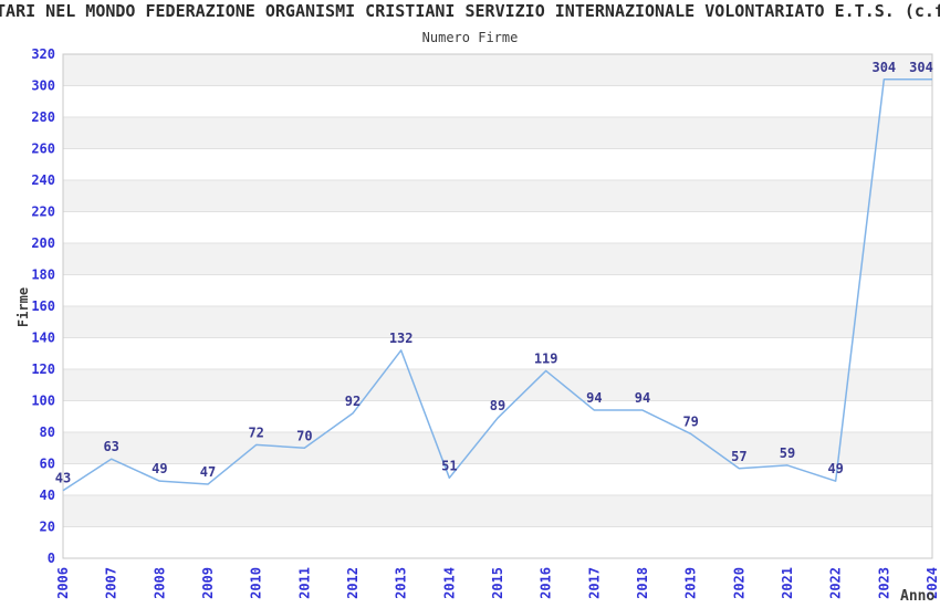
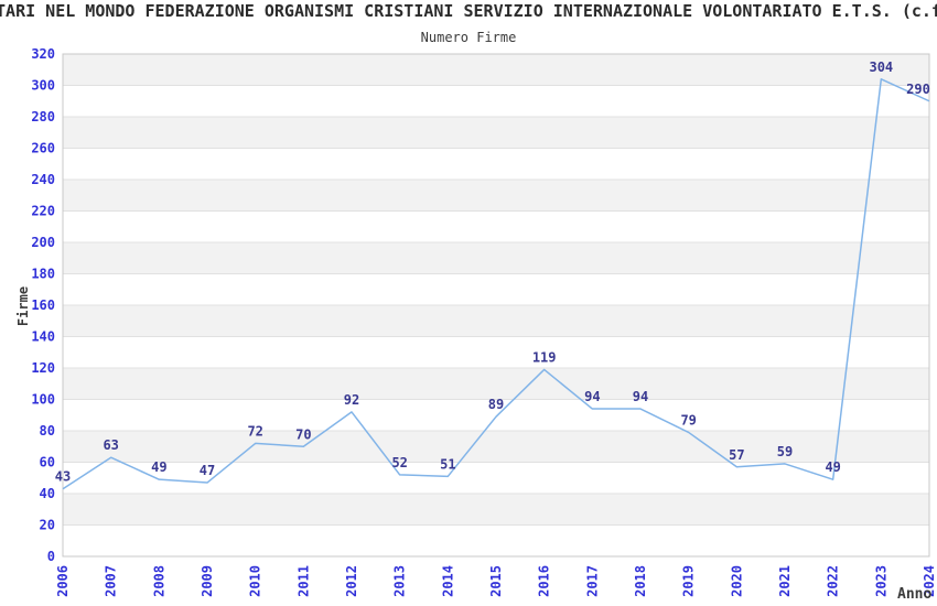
2013: 132 -> 52
2024: 304 -> 290
